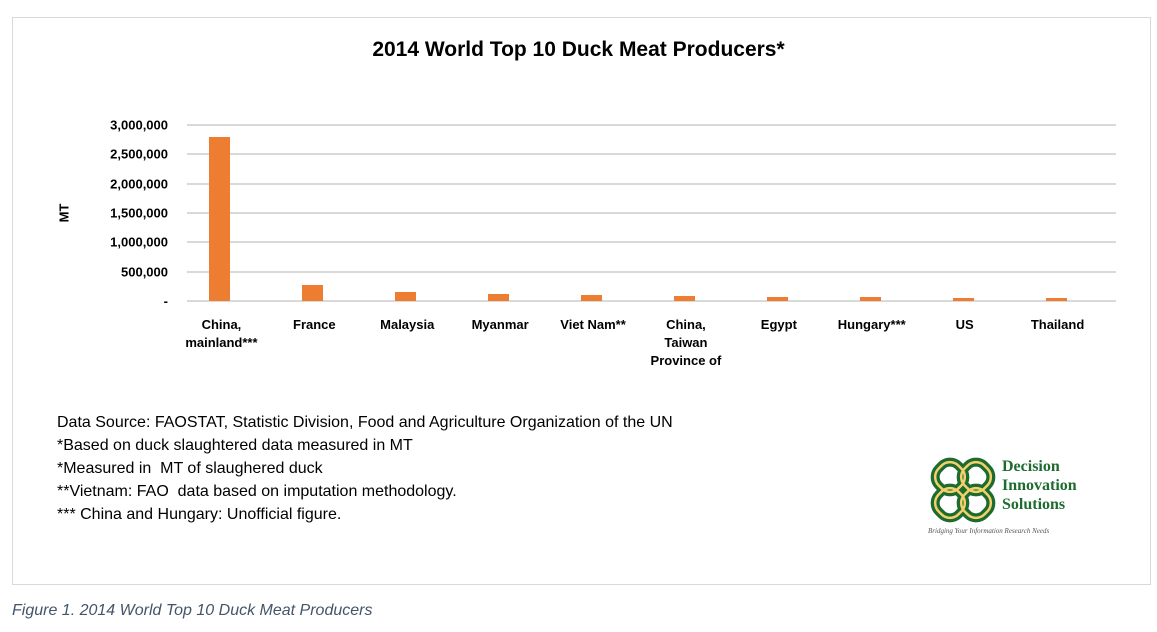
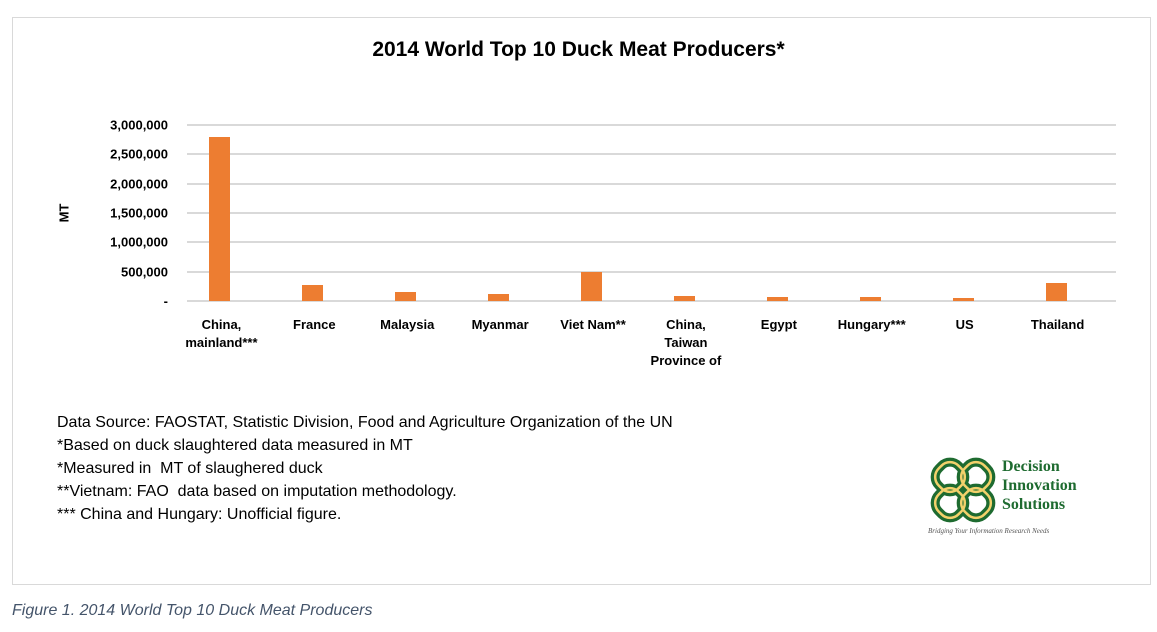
Viet Nam**: 100000 -> 500000
Thailand: 100000 -> 300000
